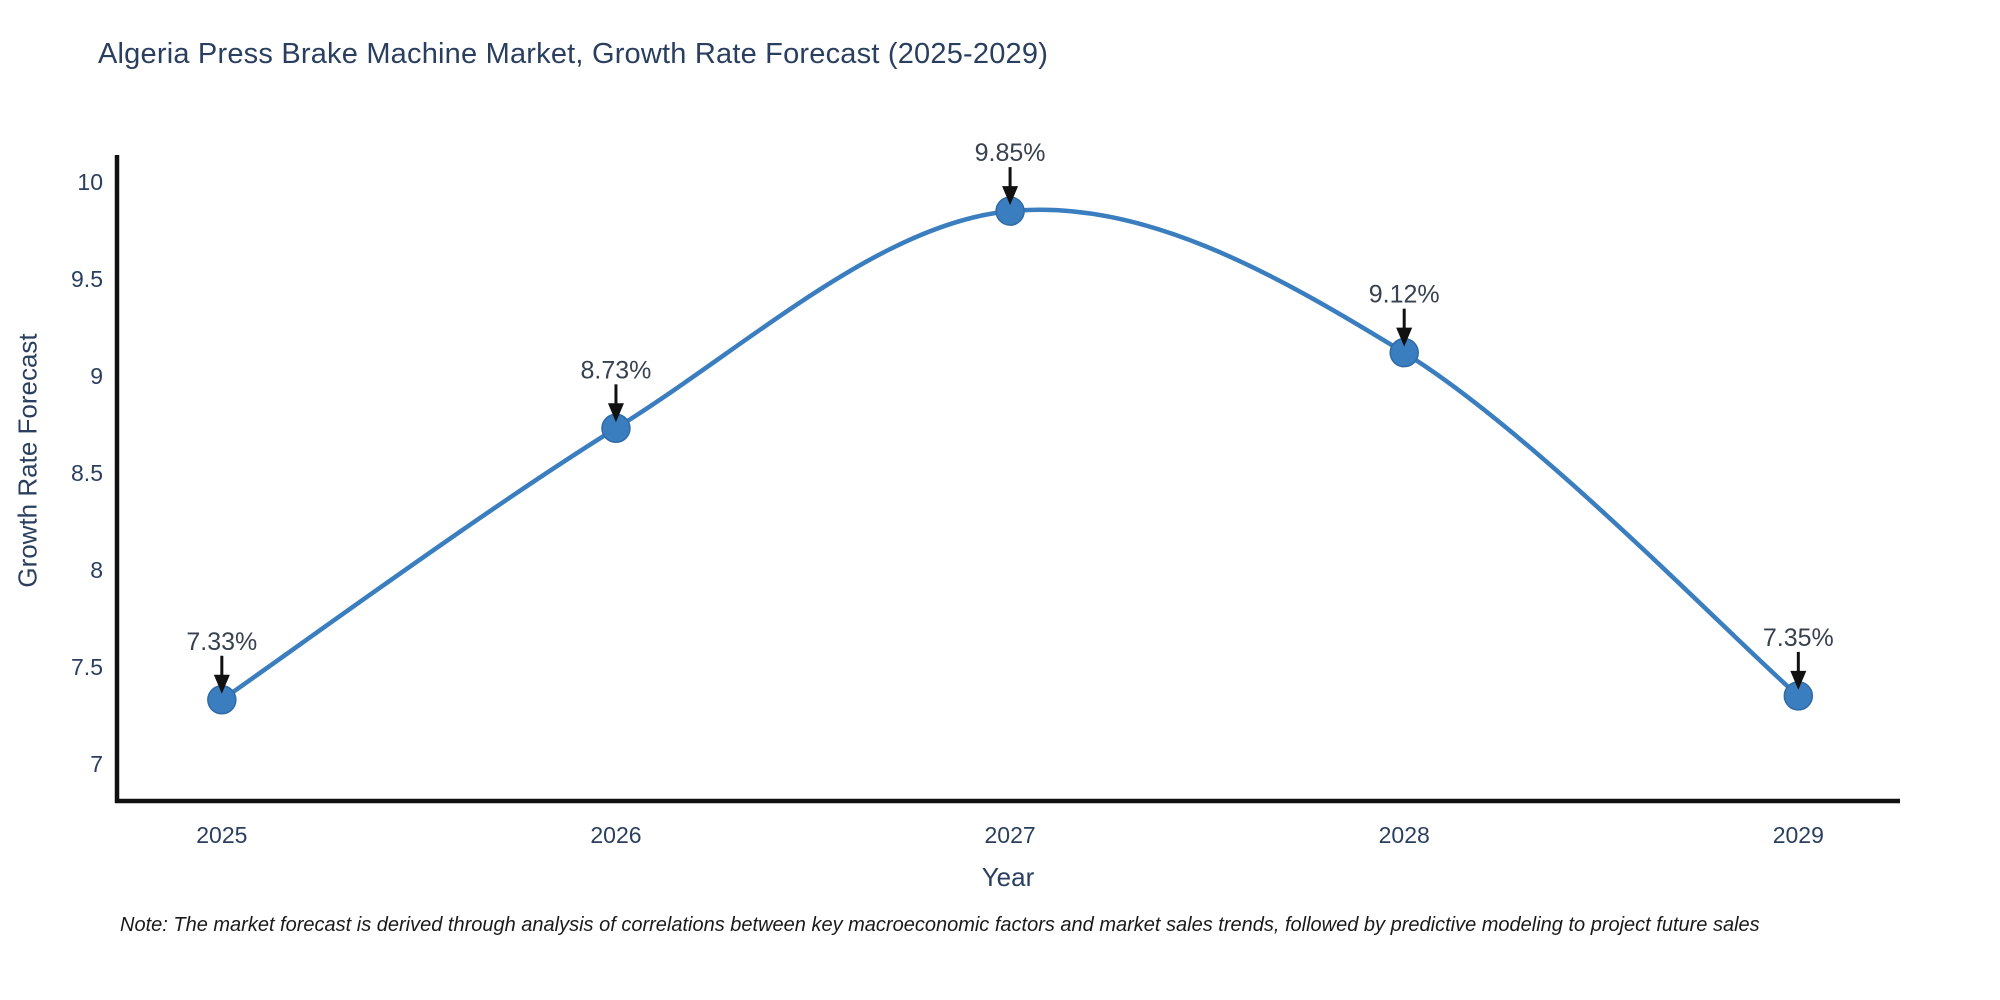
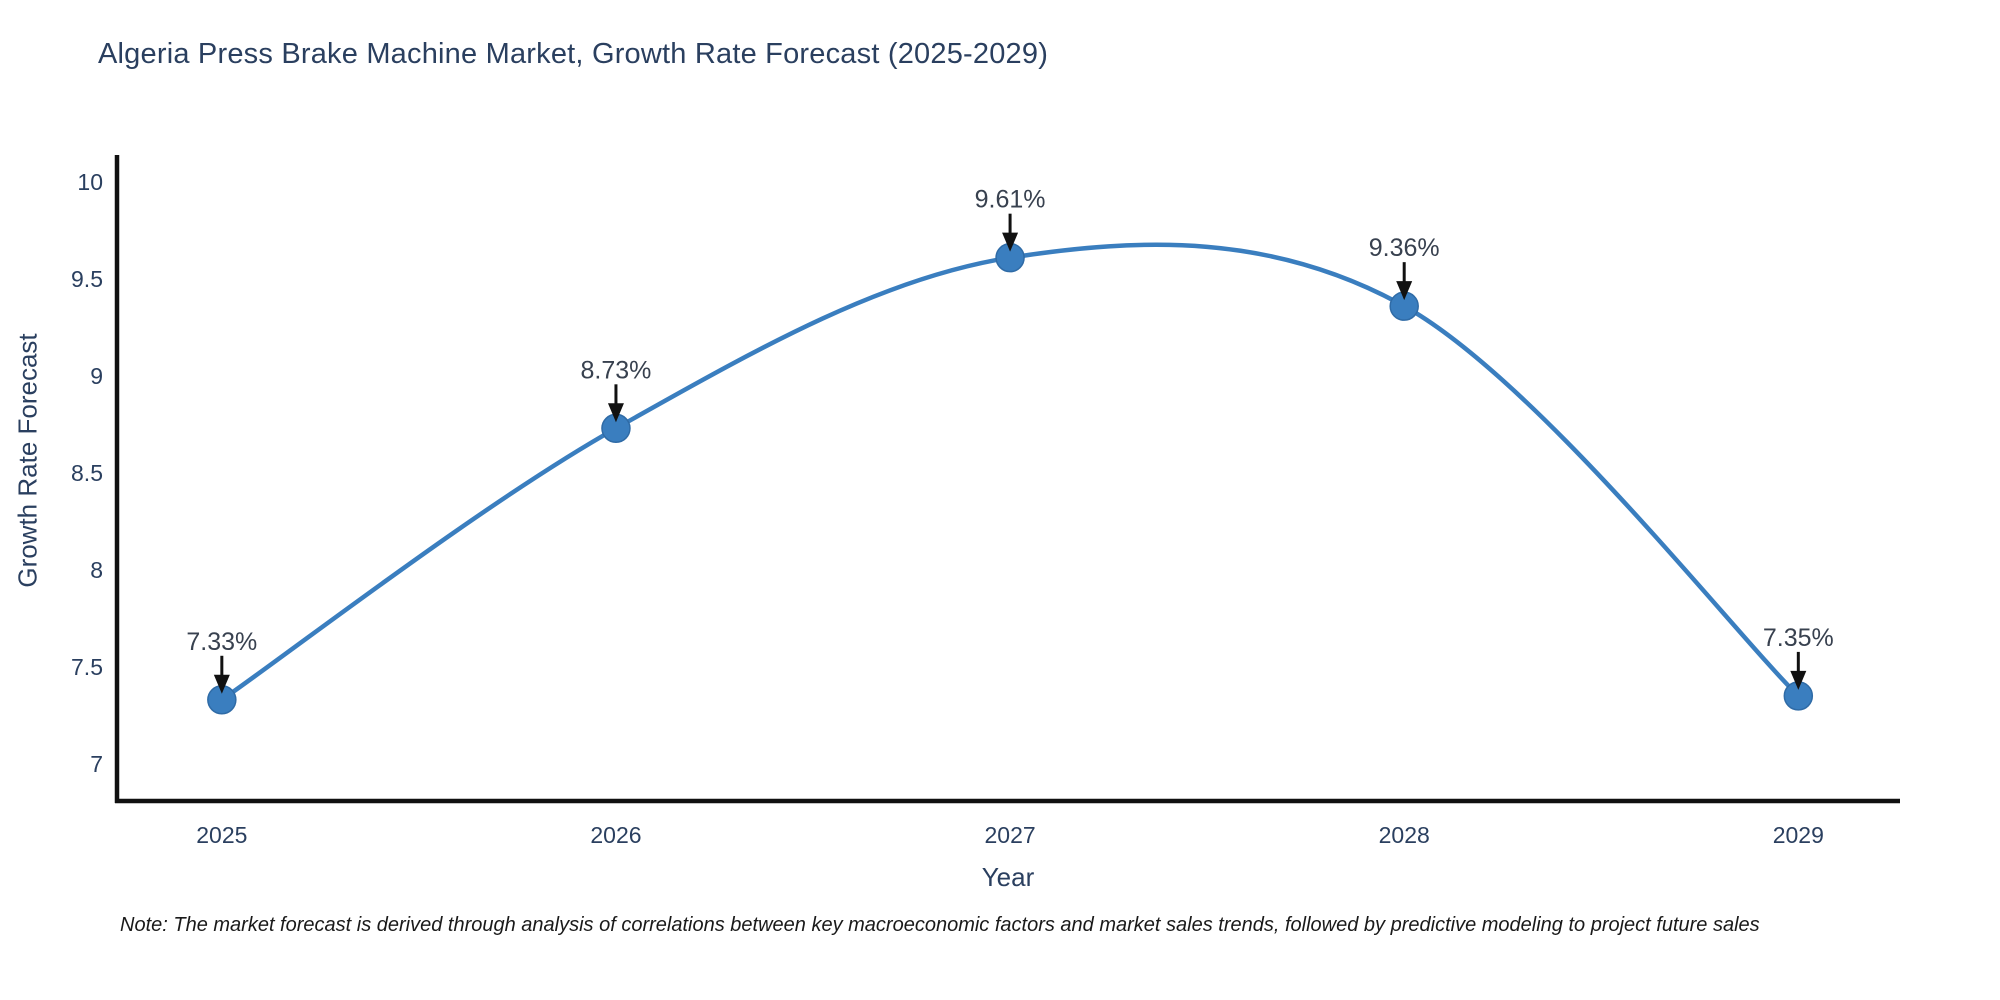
2027: 9.85% -> 9.61%
2028: 9.12% -> 9.36%
